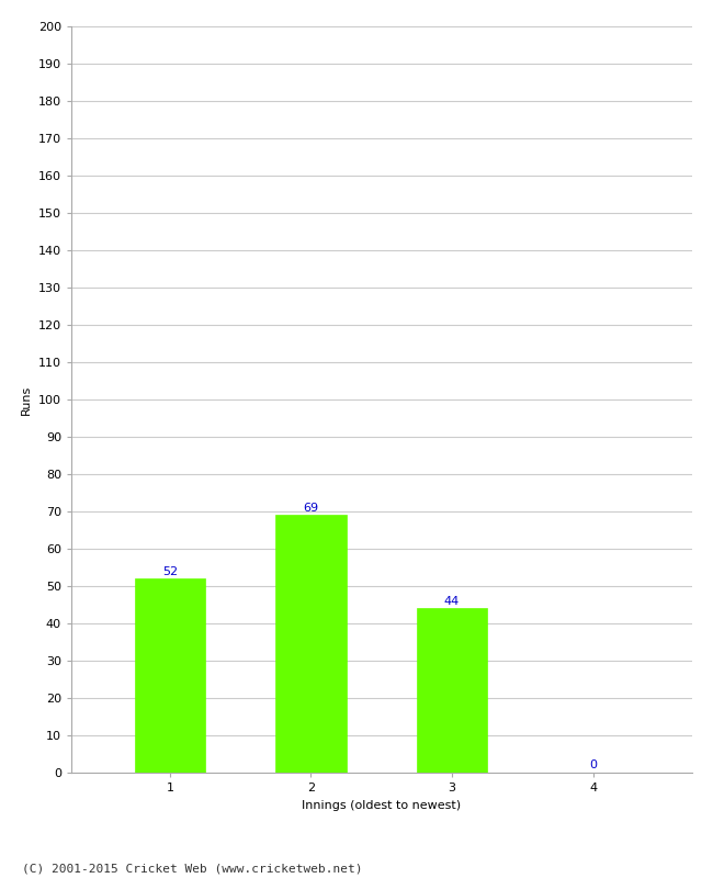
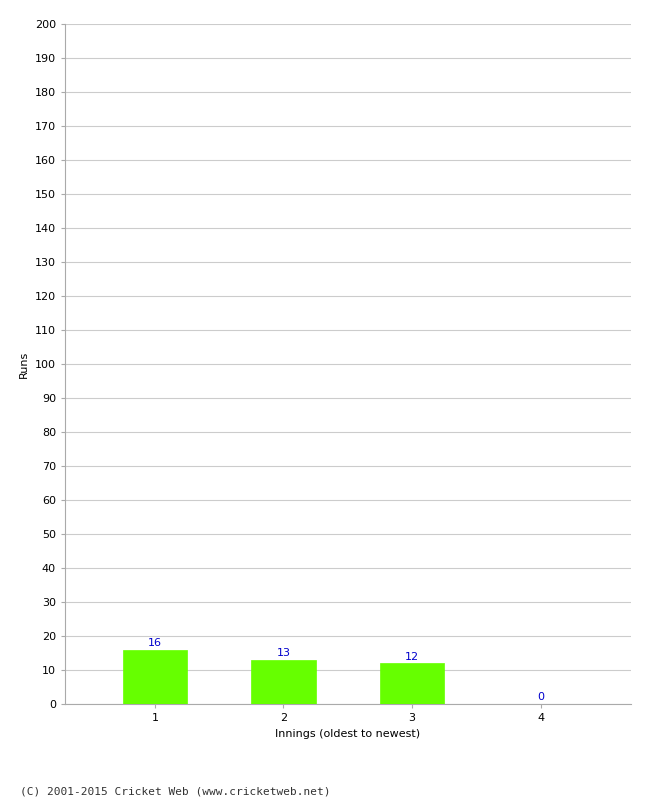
1: 52 -> 16
2: 69 -> 13
3: 44 -> 12
